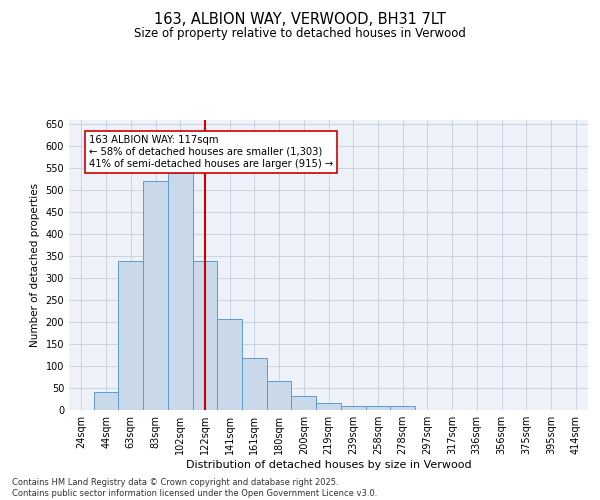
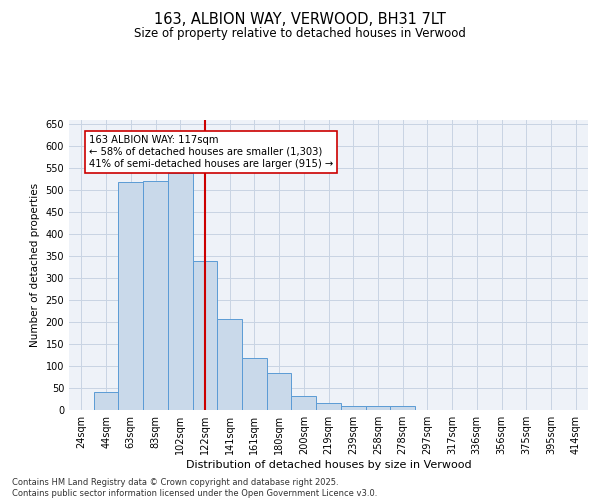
63sqm: 338 -> 520
180sqm: 65 -> 85
